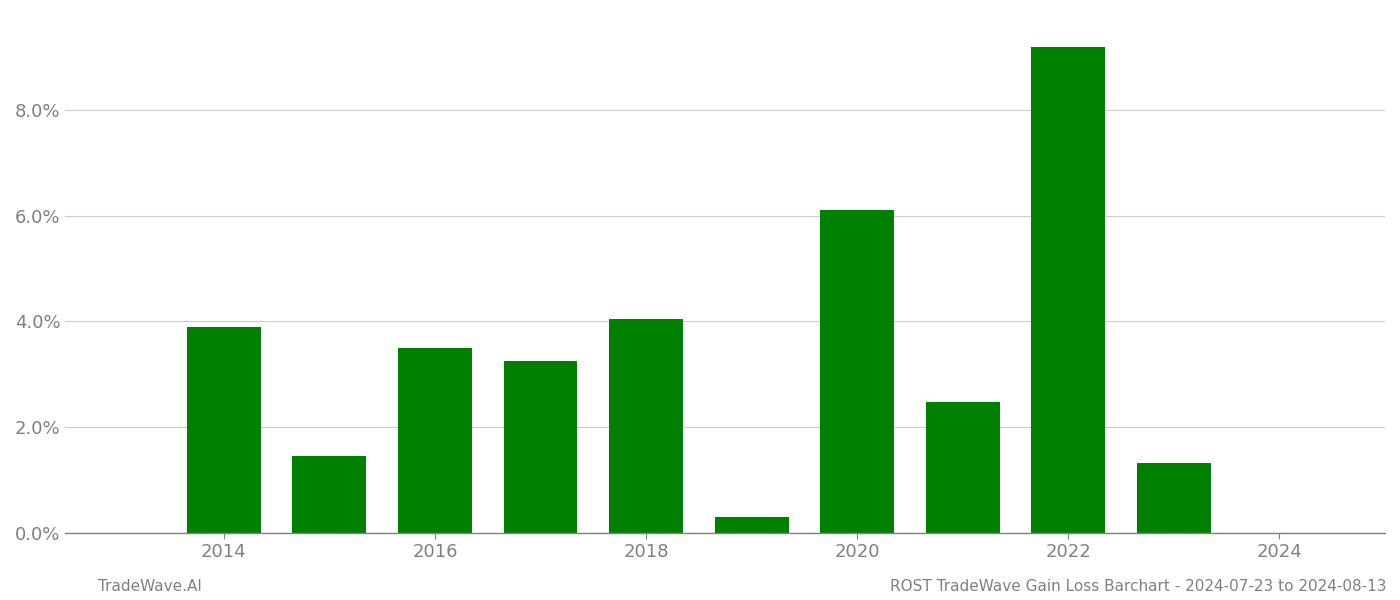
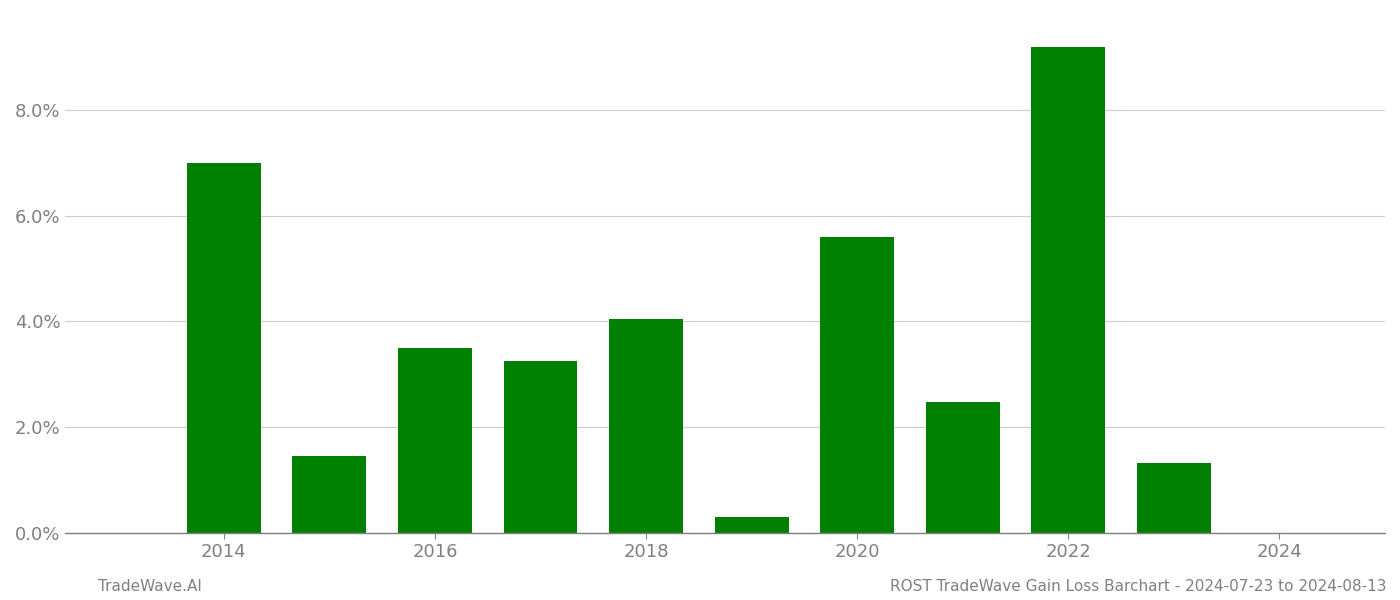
2014: 3.90% -> 7.00%
2020: 6.10% -> 5.60%
